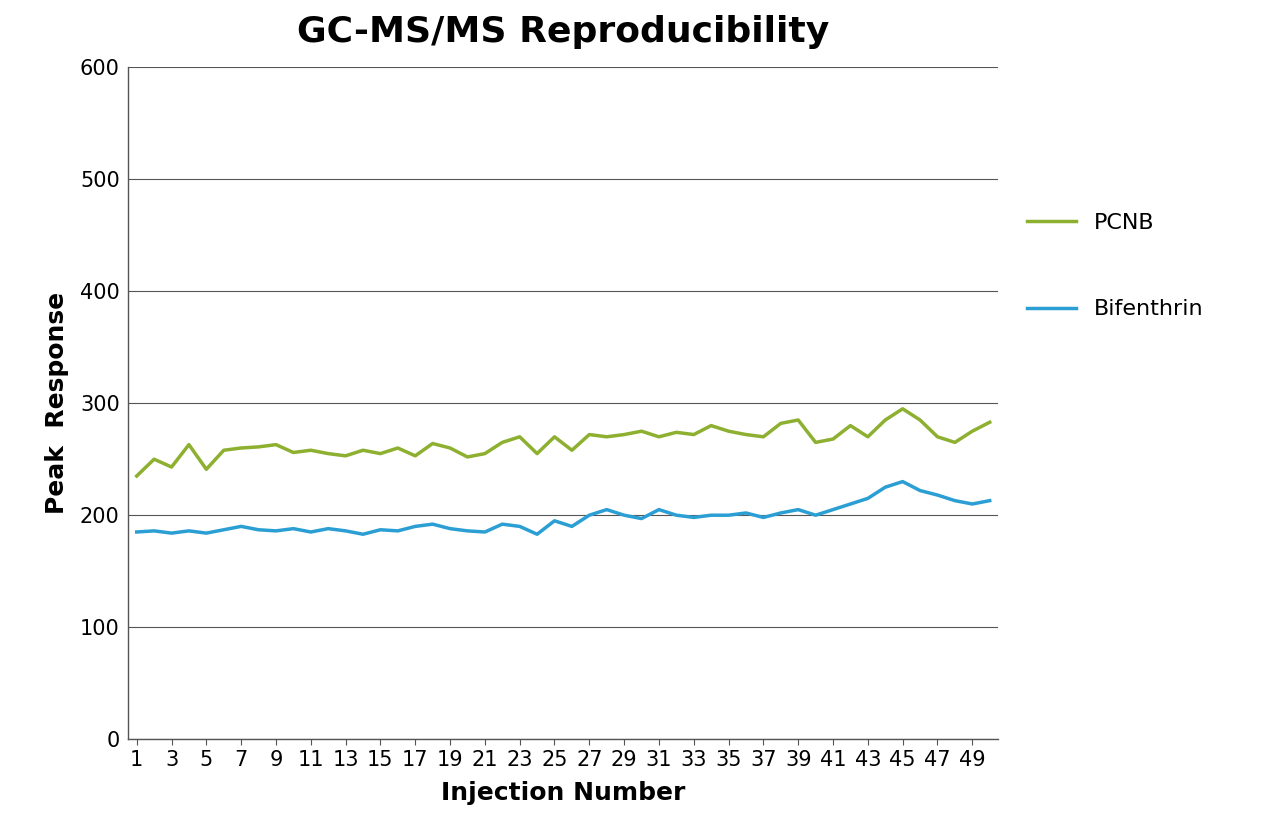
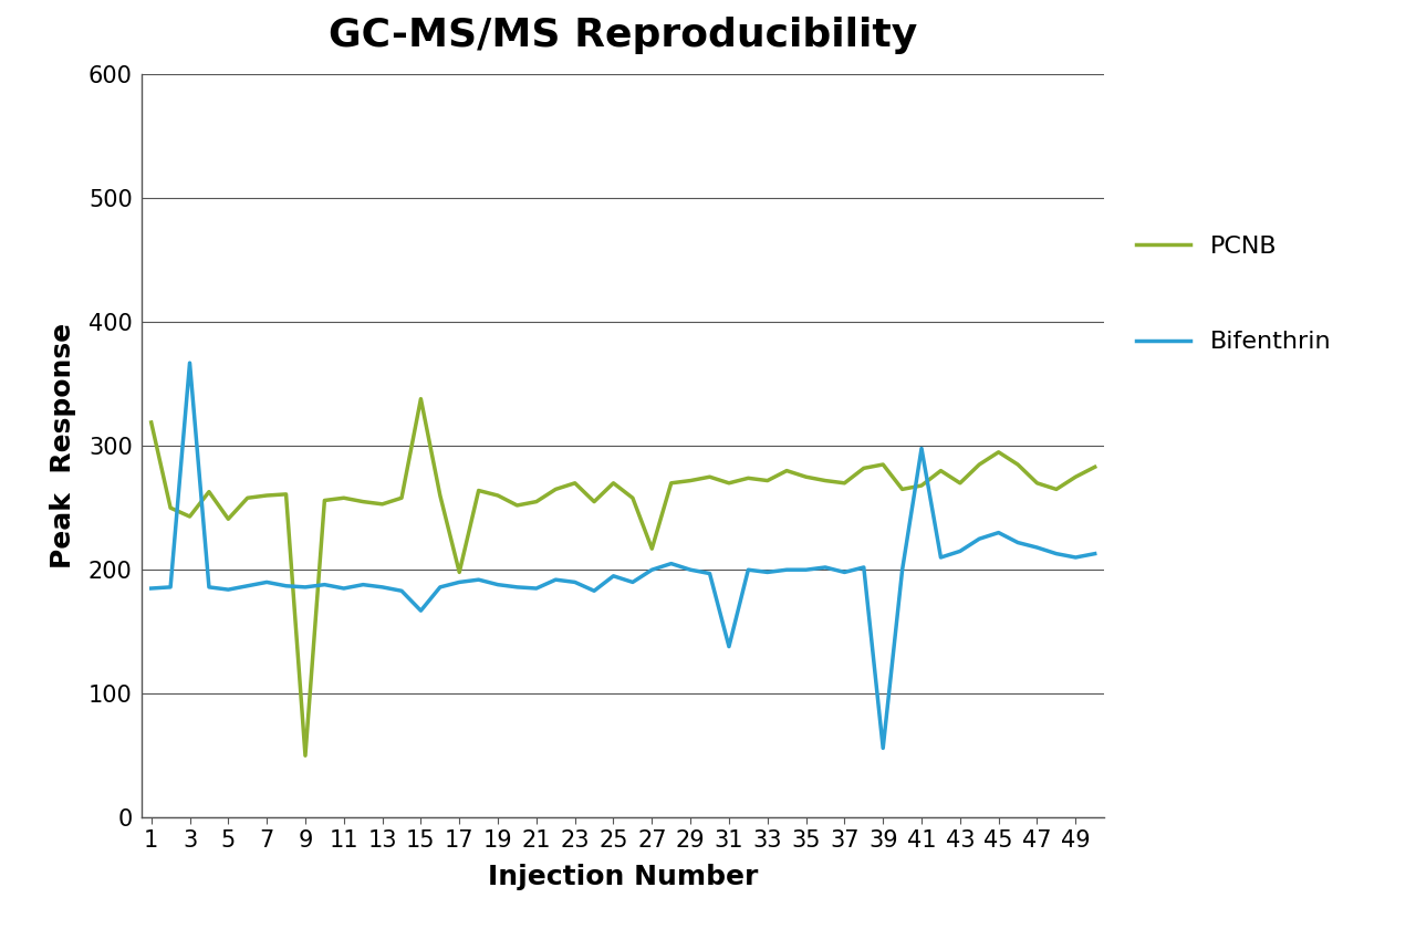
PCNB/1: 235 -> 319
Bifenthrin/3: 184 -> 367
PCNB/9: 263 -> 50
PCNB/15: 255 -> 338
Bifenthrin/15: 187 -> 167
PCNB/17: 253 -> 198
PCNB/27: 272 -> 217
Bifenthrin/31: 205 -> 138
Bifenthrin/39: 205 -> 56
Bifenthrin/41: 205 -> 298
